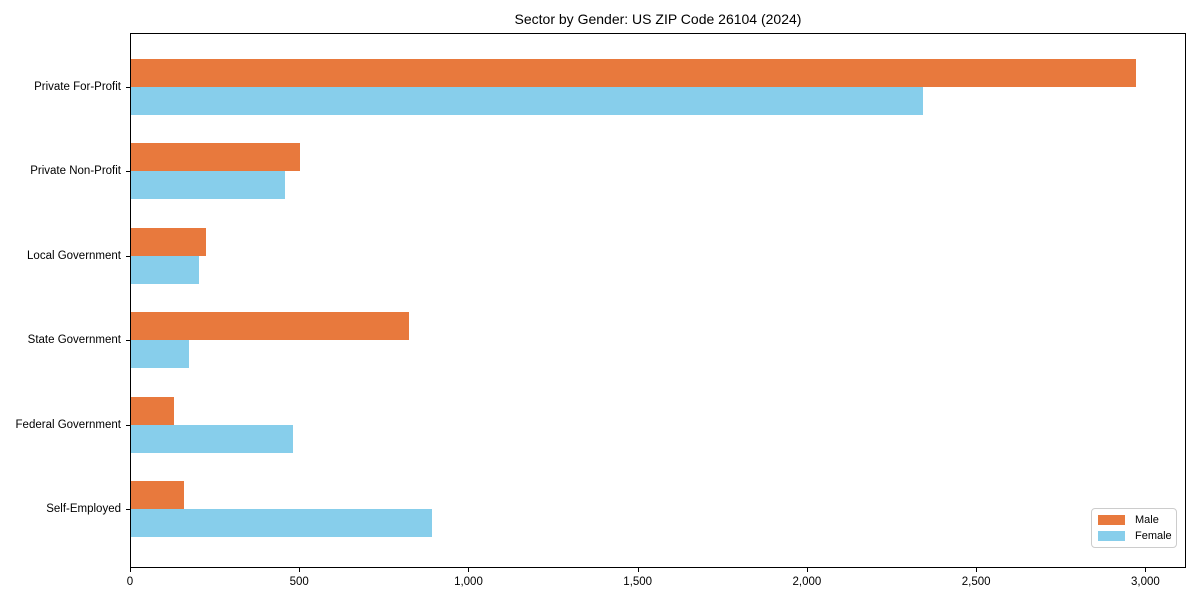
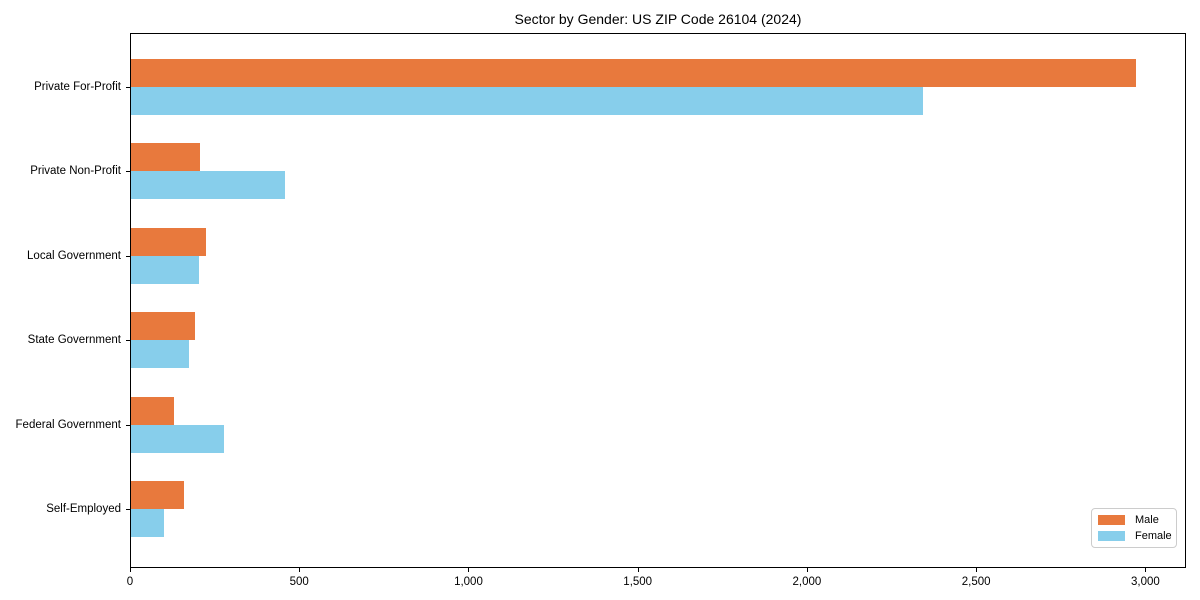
Male/Private Non-Profit: 500 -> 200
Male/State Government: 820 -> 190
Female/Federal Government: 480 -> 270
Female/Self-Employed: 890 -> 100
